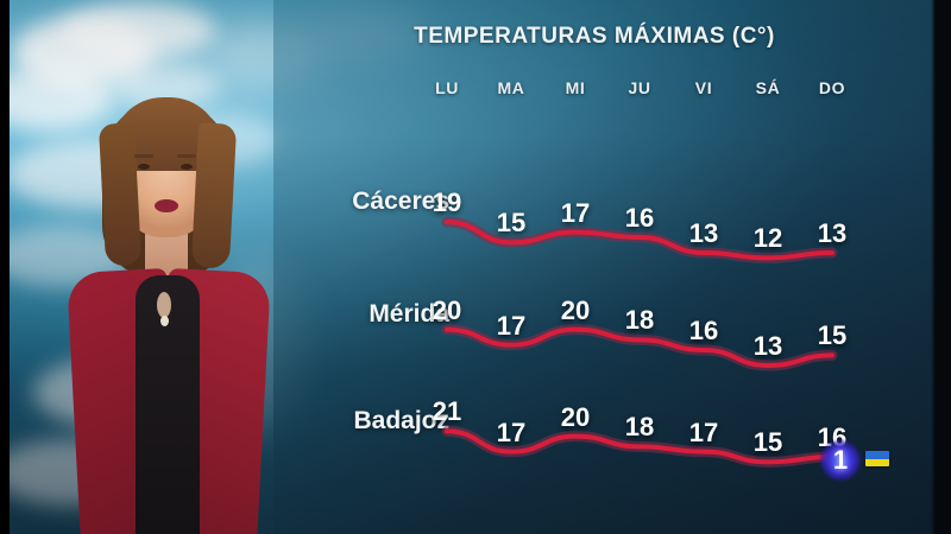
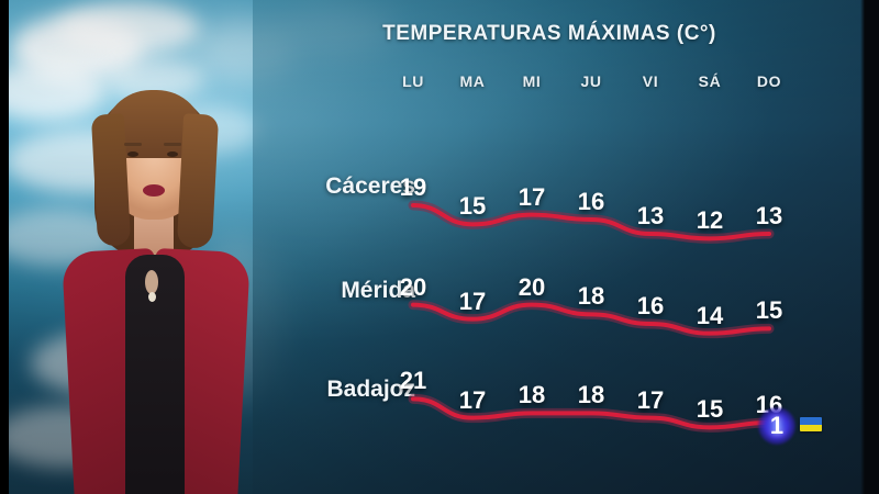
Badajoz/MI: 20 -> 18
Mérida/SÁ: 13 -> 14
